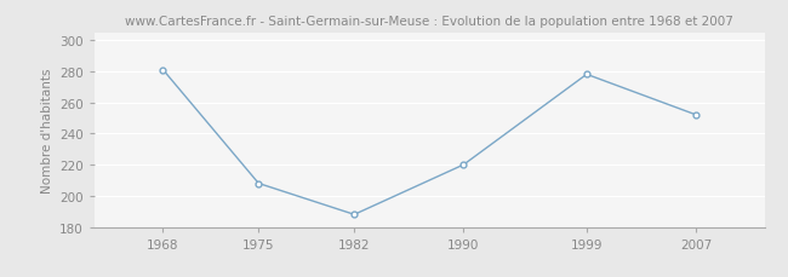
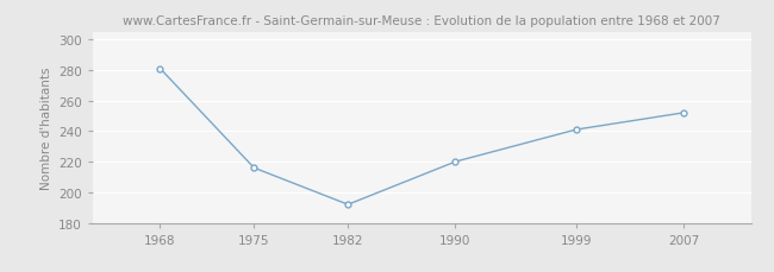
1975: 208 -> 216
1982: 188 -> 192
1999: 278 -> 241
